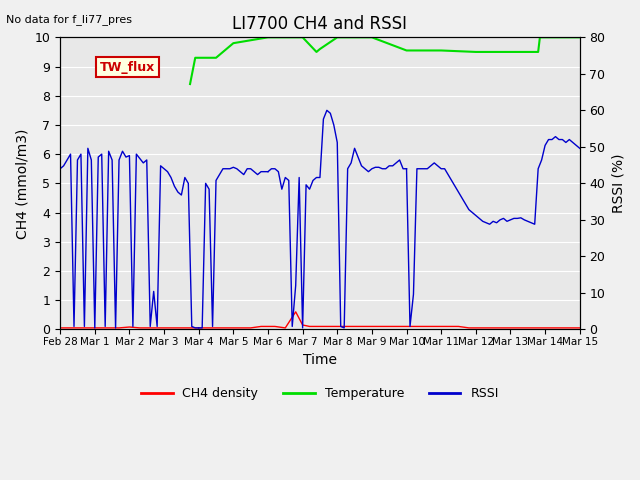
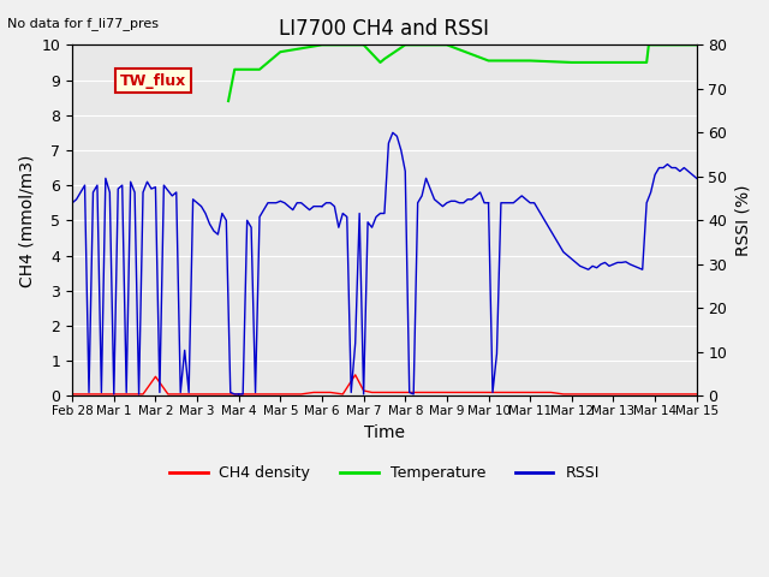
CH4 density/Mar 2: 0.08 -> 0.55
